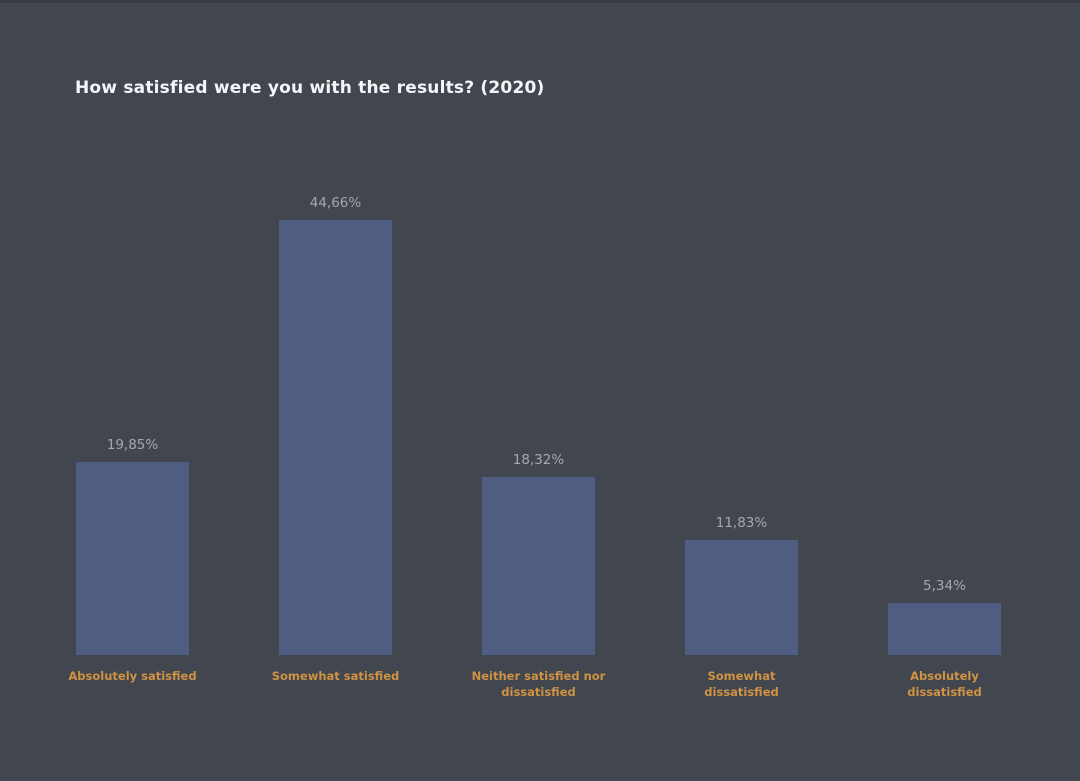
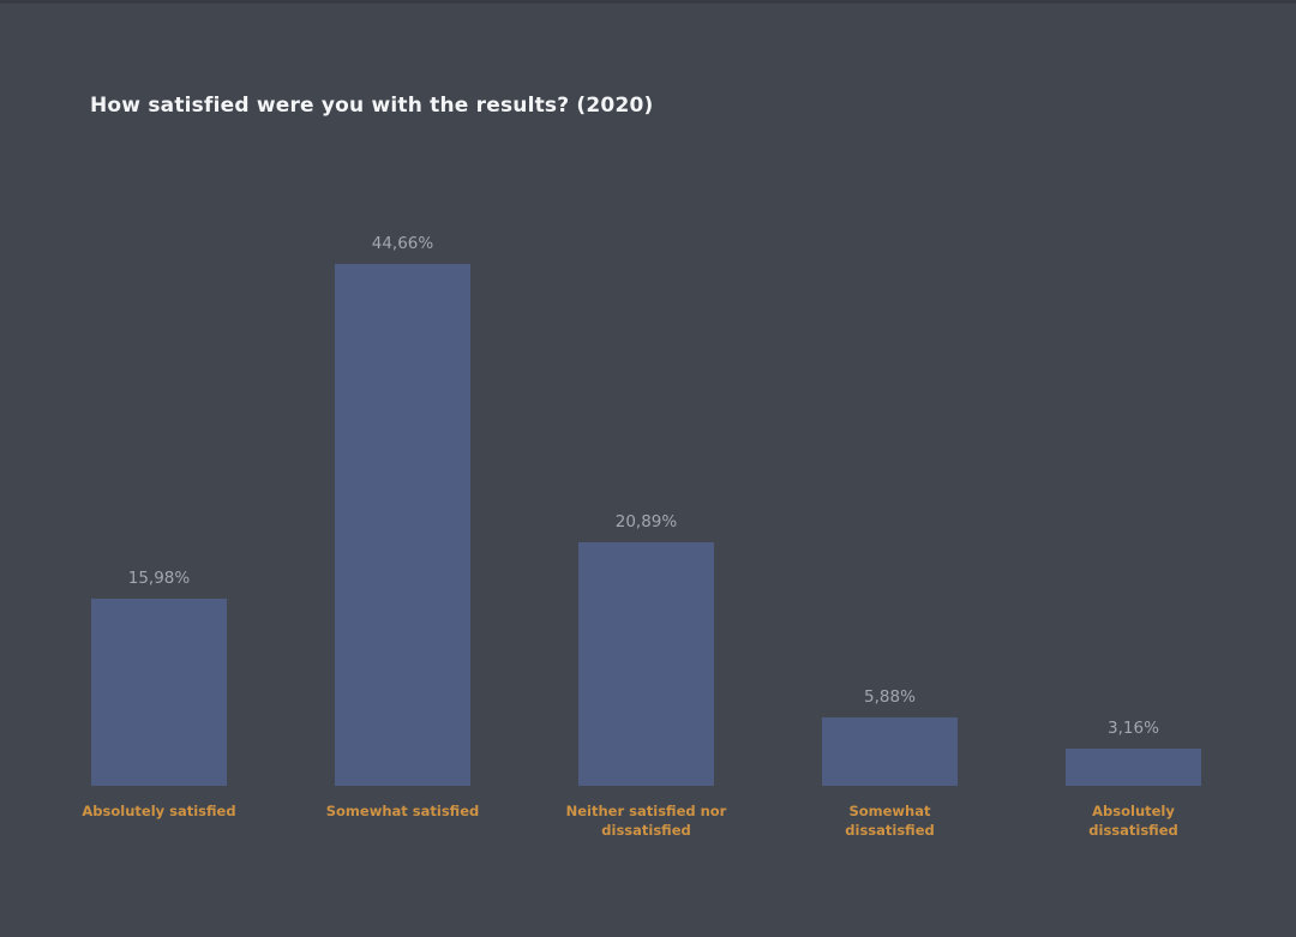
Absolutely satisfied: 19,85% -> 15,98%
Neither satisfied nor dissatisfied: 18,32% -> 20,89%
Somewhat dissatisfied: 11,83% -> 5,88%
Absolutely dissatisfied: 5,34% -> 3,16%
